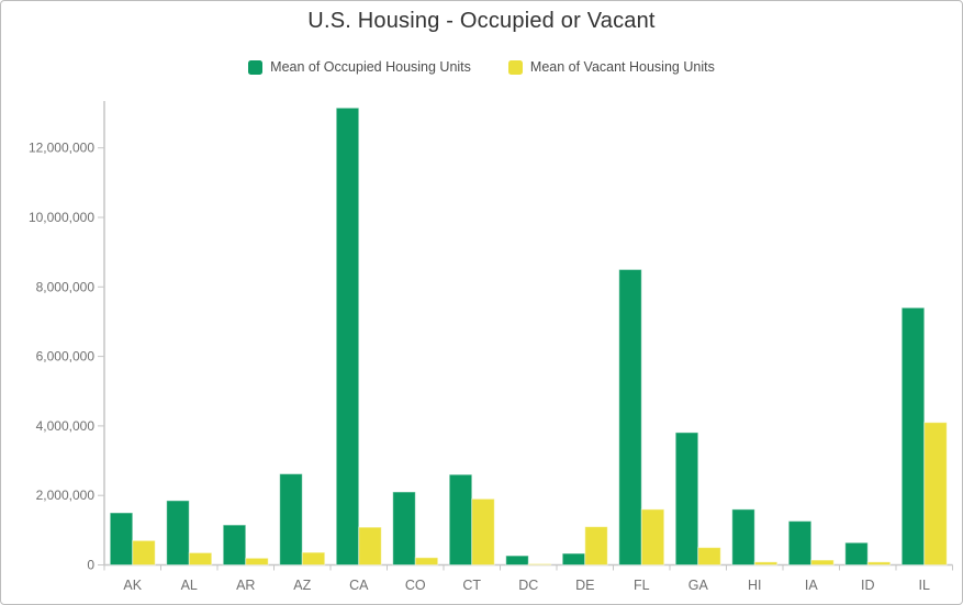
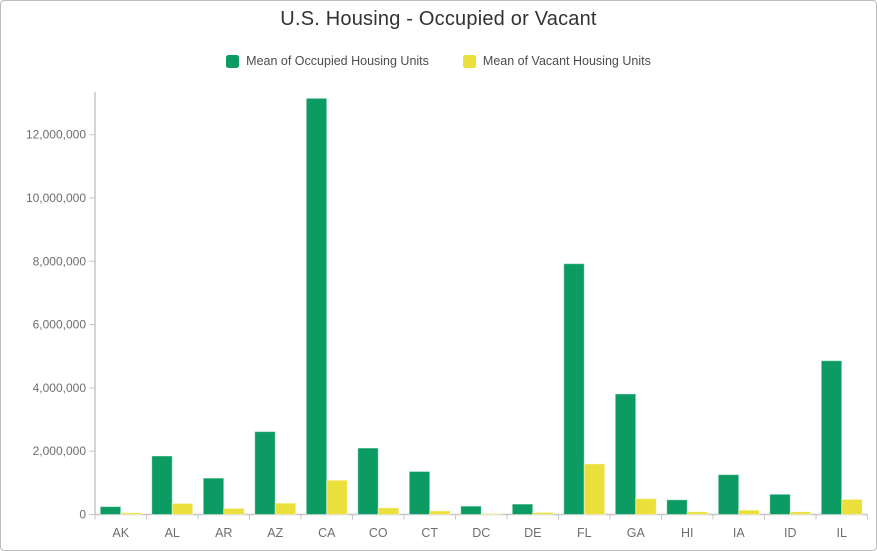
Mean of Occupied Housing Units/AK: 1500000 -> 200000
Mean of Vacant Housing Units/AK: 700000 -> 100000
Mean of Occupied Housing Units/CT: 2600000 -> 1400000
Mean of Vacant Housing Units/CT: 1900000 -> 100000
Mean of Vacant Housing Units/DE: 1100000 -> 100000
Mean of Occupied Housing Units/FL: 8500000 -> 7900000
Mean of Occupied Housing Units/HI: 1600000 -> 500000
Mean of Occupied Housing Units/IL: 7400000 -> 4900000
Mean of Vacant Housing Units/IL: 4100000 -> 500000
